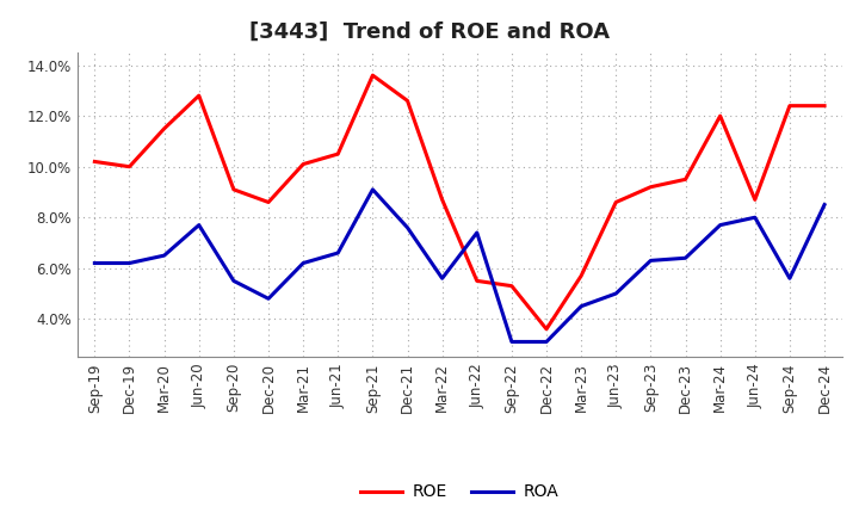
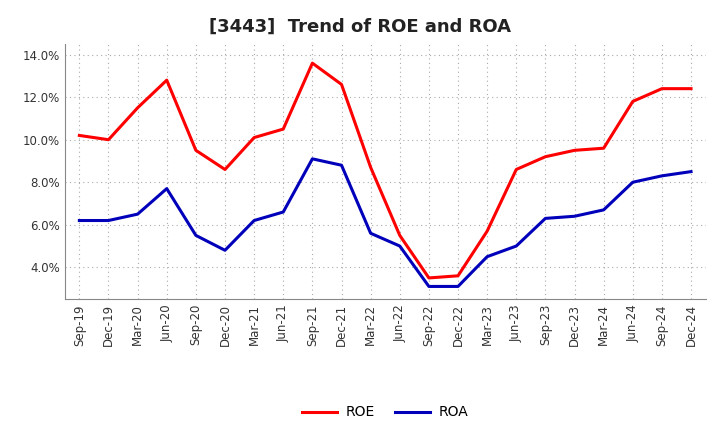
ROE/Sep-20: 9.1% -> 9.5%
ROA/Dec-21: 7.6% -> 8.8%
ROA/Jun-22: 7.4% -> 5.0%
ROE/Sep-22: 5.3% -> 3.5%
ROE/Mar-24: 12.0% -> 9.6%
ROA/Mar-24: 7.7% -> 6.7%
ROE/Jun-24: 8.7% -> 11.8%
ROA/Sep-24: 5.6% -> 8.3%
